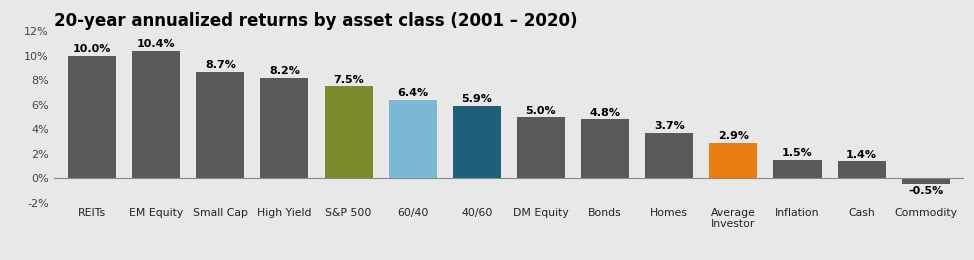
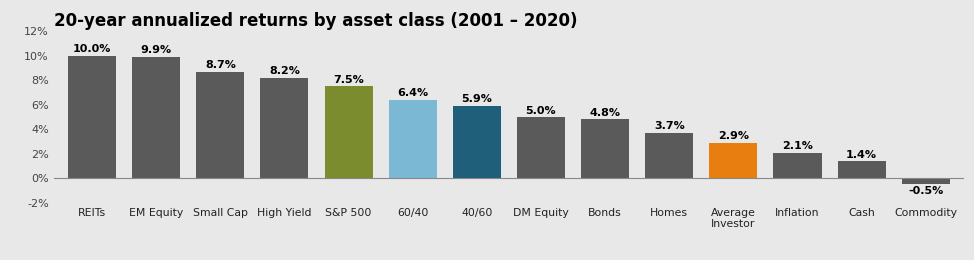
EM Equity: 10.4% -> 9.9%
Inflation: 1.5% -> 2.1%
